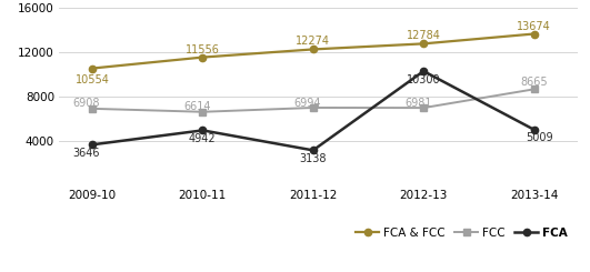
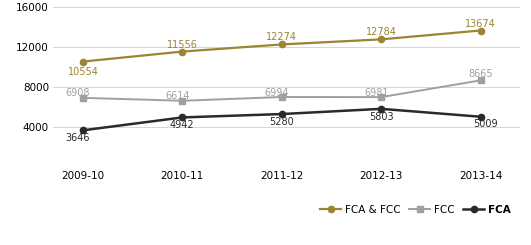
FCA/2011-12: 3138 -> 5280
FCA/2012-13: 10300 -> 5803
